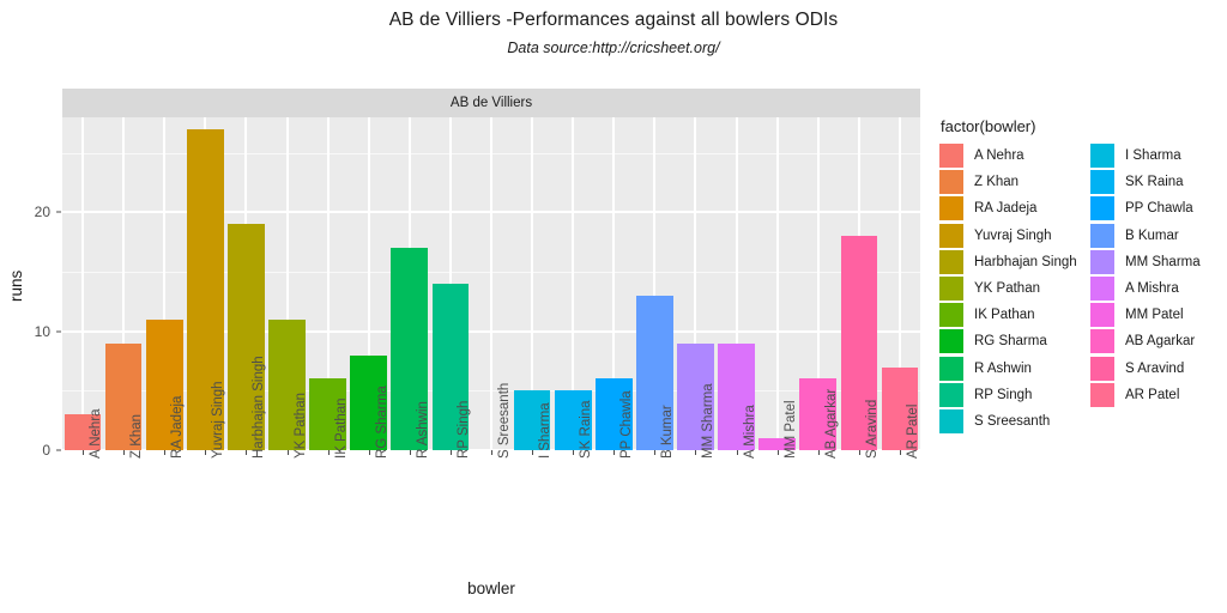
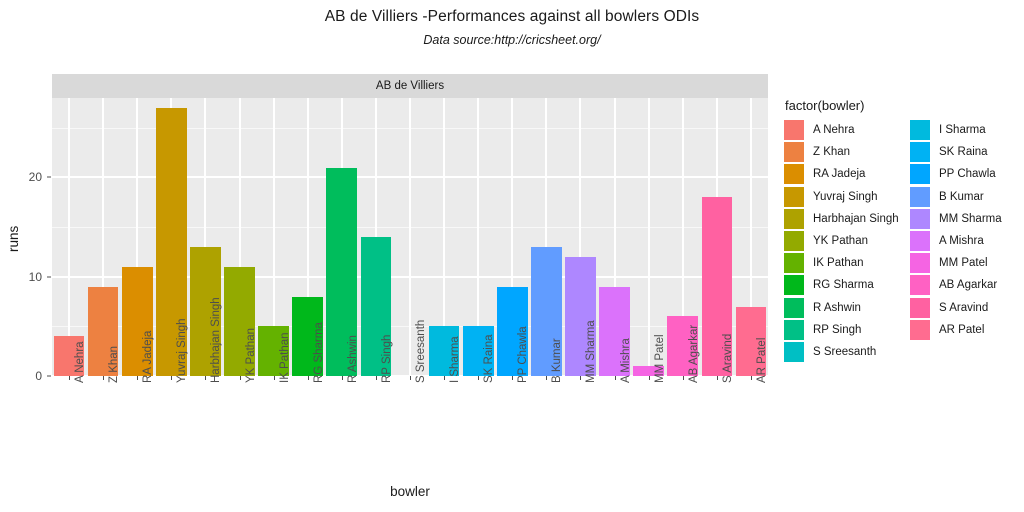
A Nehra: 3 -> 4
Harbhajan Singh: 19 -> 13
IK Pathan: 6 -> 5
R Ashwin: 17 -> 21
PP Chawla: 6 -> 9
MM Sharma: 9 -> 12
